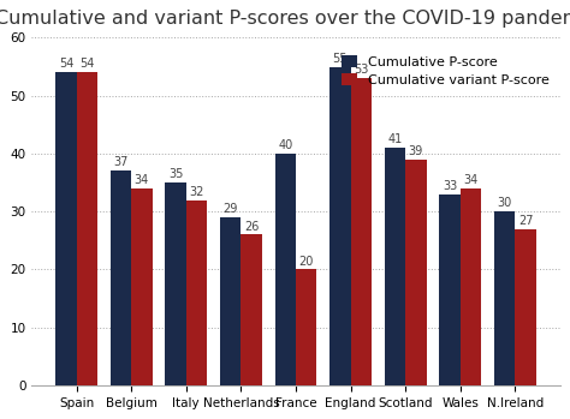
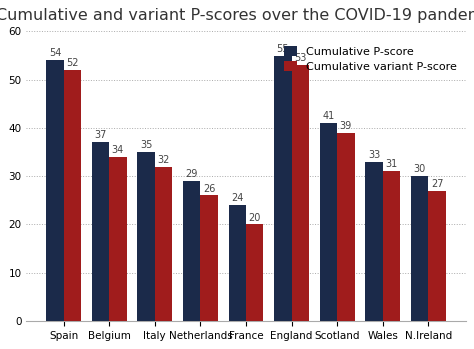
Cumulative variant P-score/Spain: 54 -> 52
Cumulative P-score/France: 40 -> 24
Cumulative variant P-score/Wales: 34 -> 31
